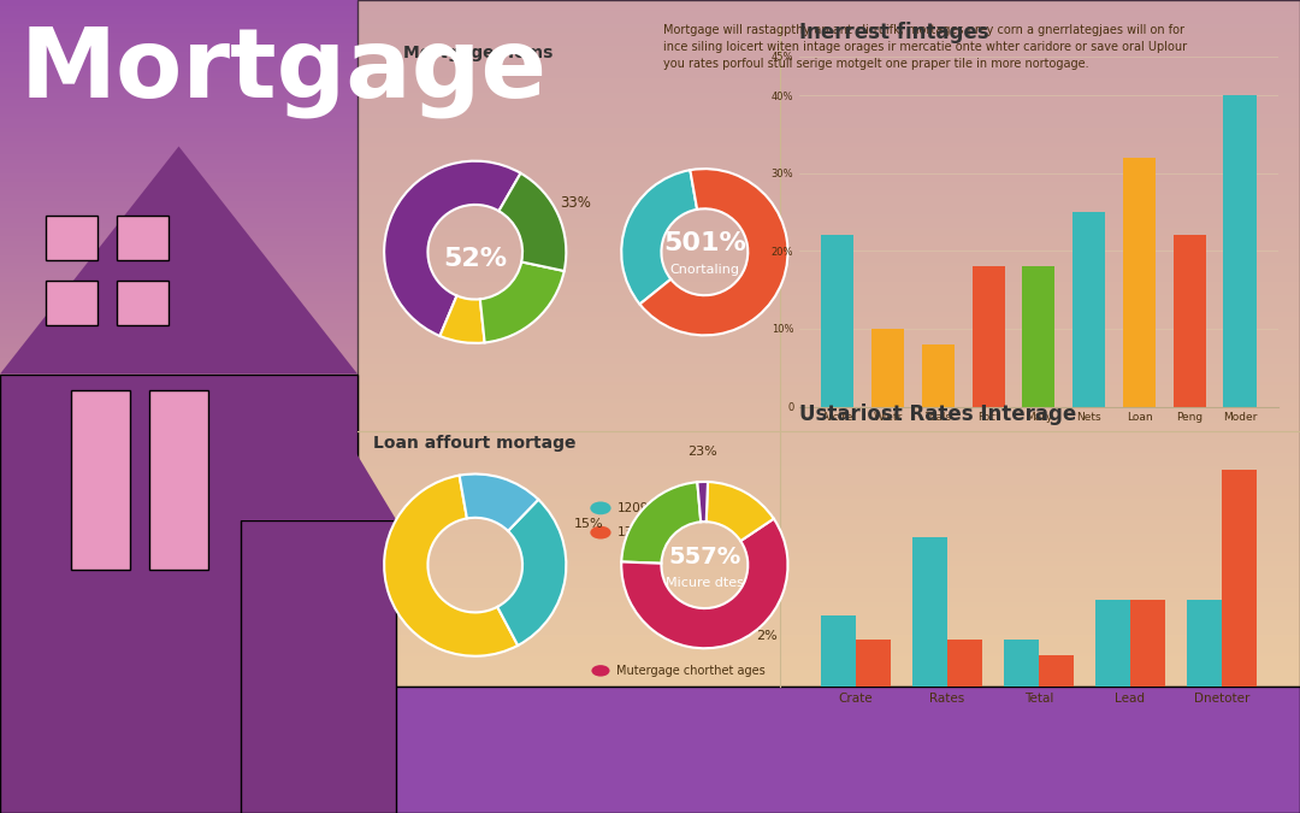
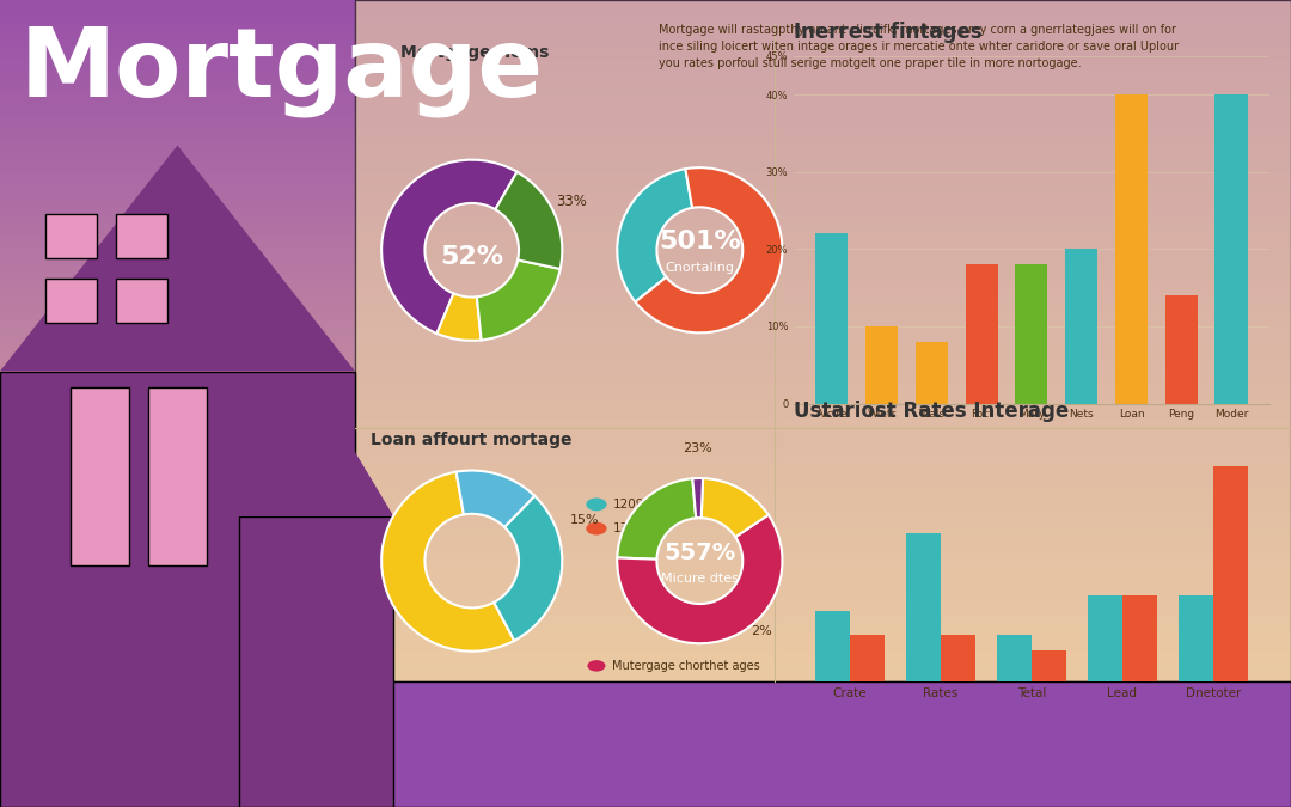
Nets: 25% -> 20%
Loan: 32% -> 40%
Peng: 22% -> 14%
